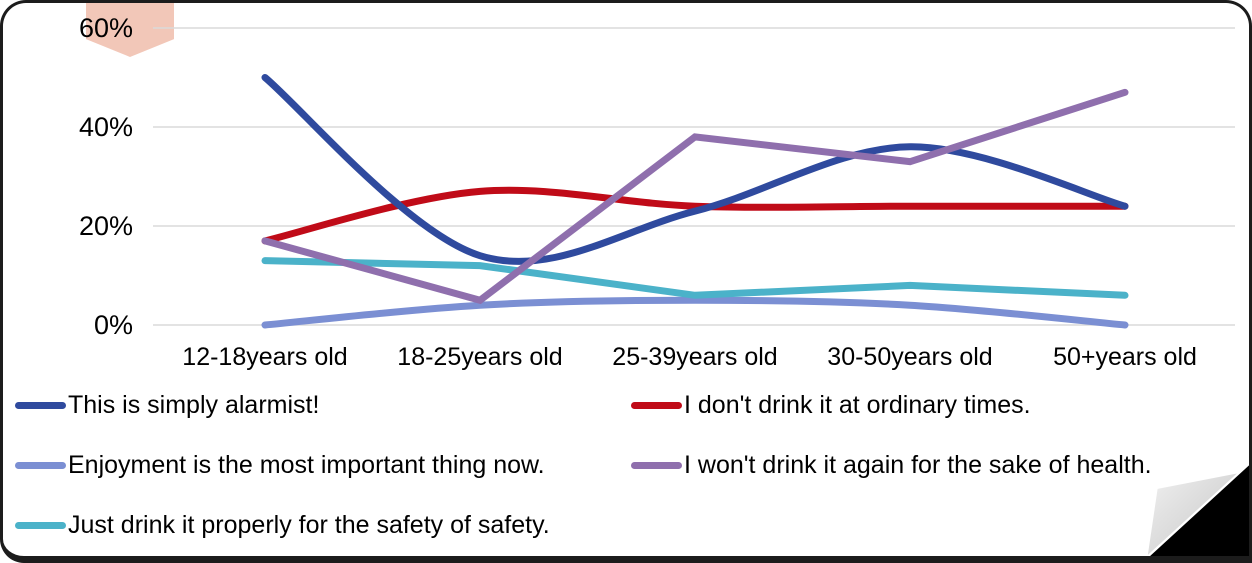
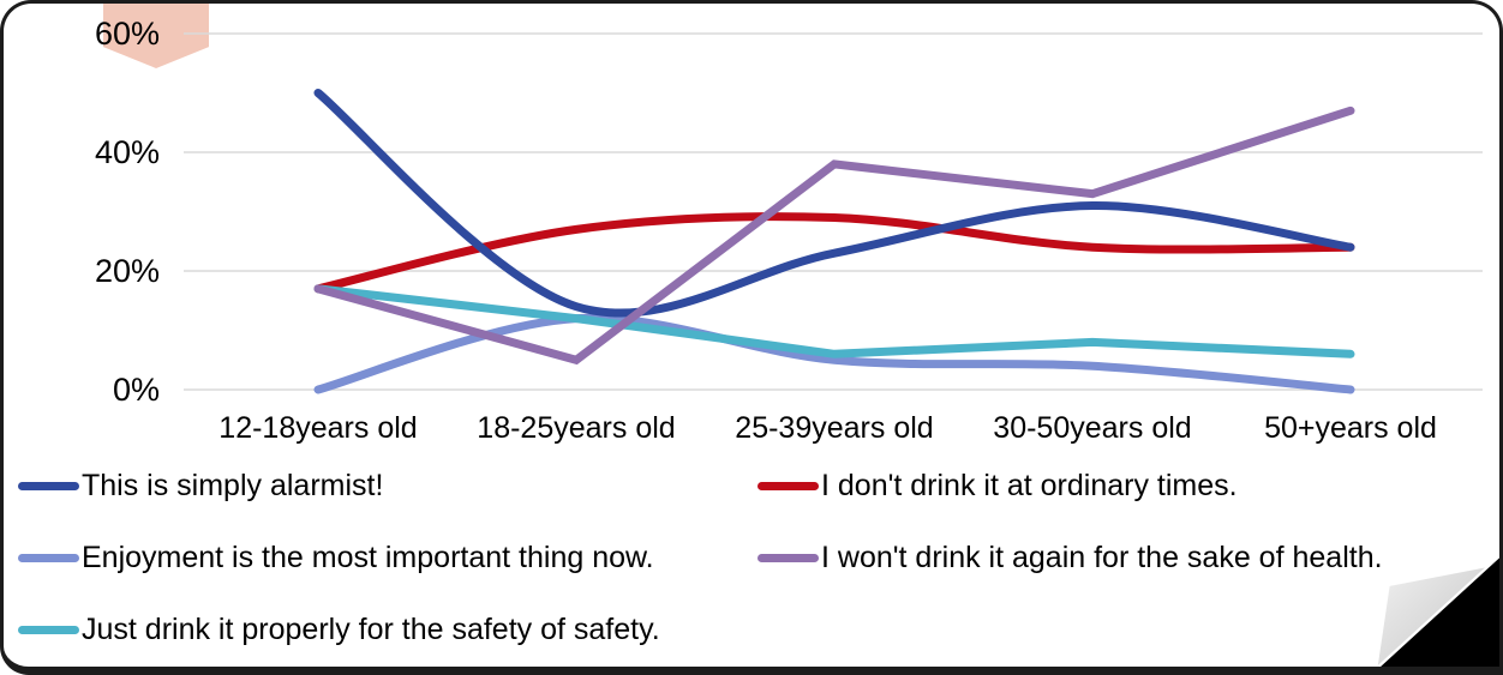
Just drink it properly for the safety of safety./12-18years old: 13% -> 17%
Enjoyment is the most important thing now./18-25years old: 4% -> 12%
I don't drink it at ordinary times./25-39years old: 24% -> 29%
This is simply alarmist!/30-50years old: 36% -> 31%
